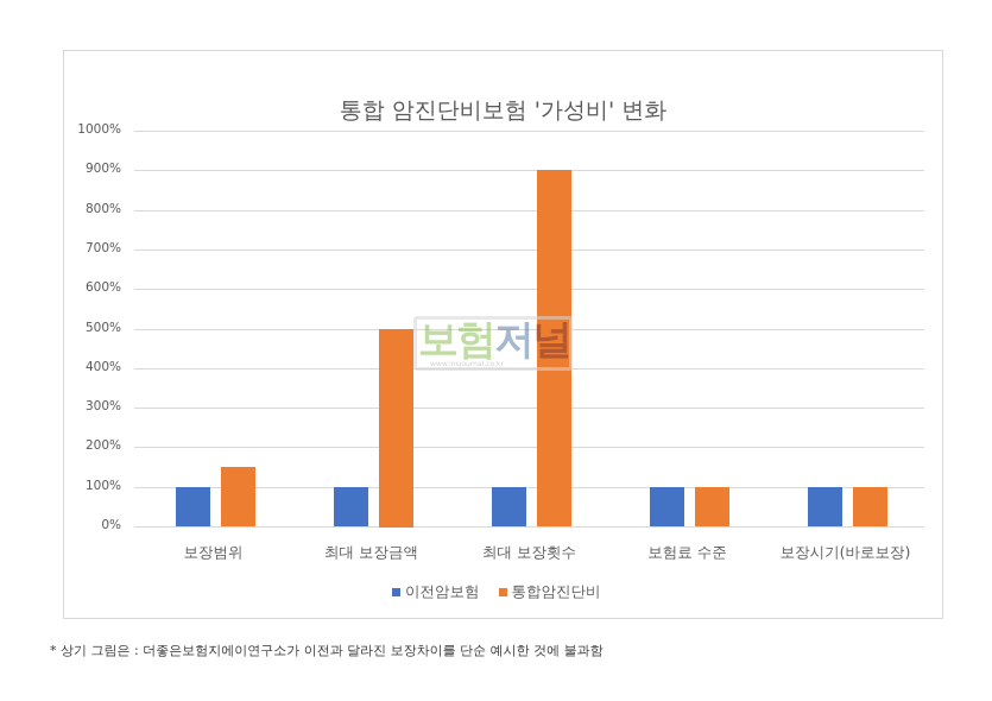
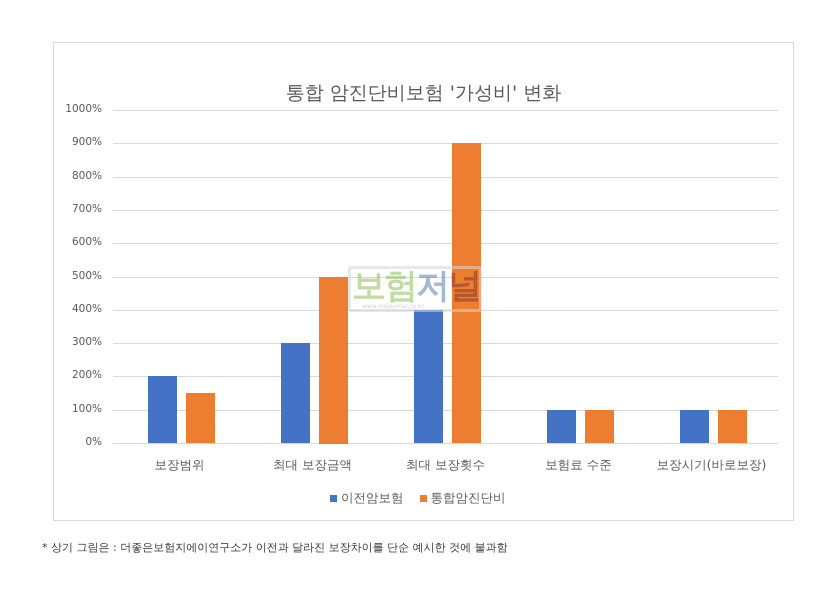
이전암보험/보장범위: 100% -> 200%
이전암보험/최대 보장금액: 100% -> 300%
이전암보험/최대 보장횟수: 100% -> 400%
